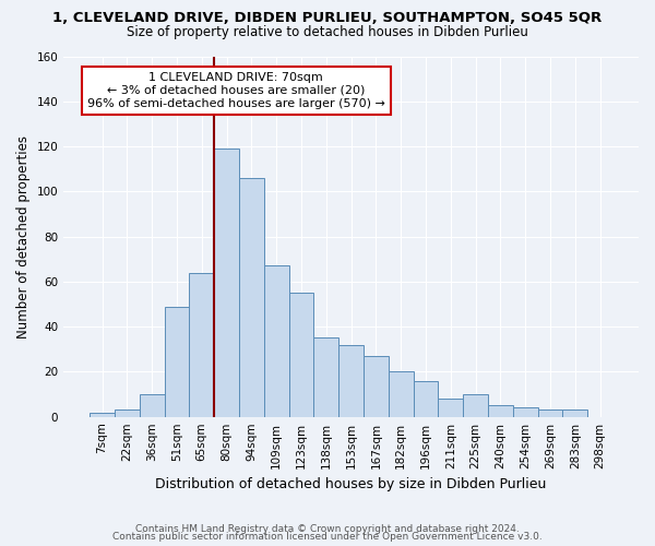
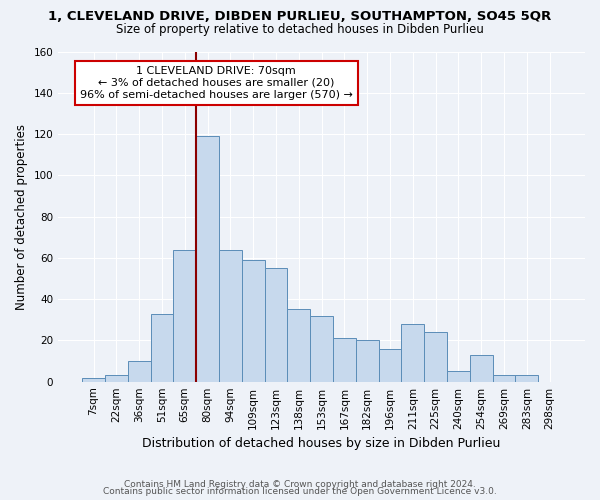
51sqm: 49 -> 33
94sqm: 106 -> 64
109sqm: 67 -> 59
167sqm: 27 -> 21
211sqm: 8 -> 28
225sqm: 10 -> 24
254sqm: 4 -> 13
